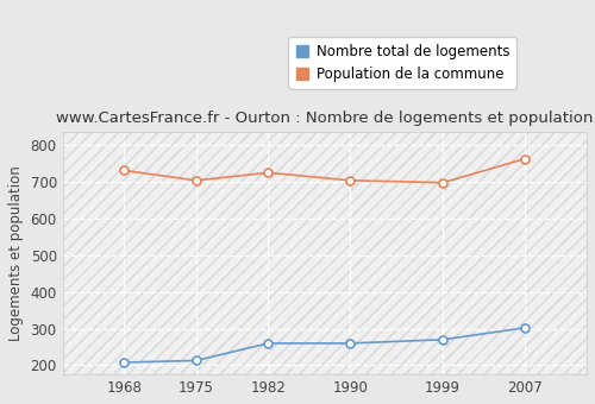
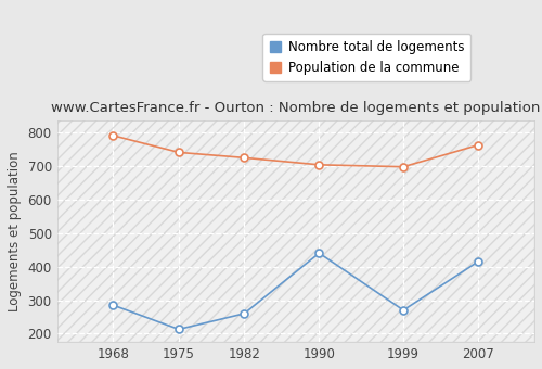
Nombre total de logements/1968: 208 -> 285
Population de la commune/1968: 730 -> 790
Population de la commune/1975: 703 -> 740
Nombre total de logements/1990: 260 -> 440
Nombre total de logements/2007: 302 -> 415
